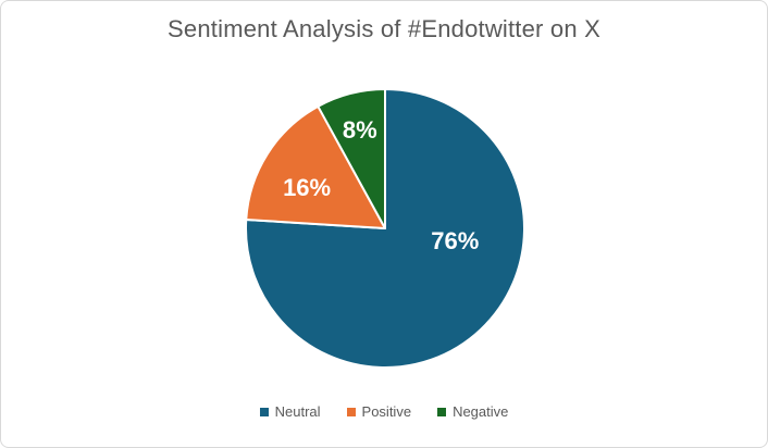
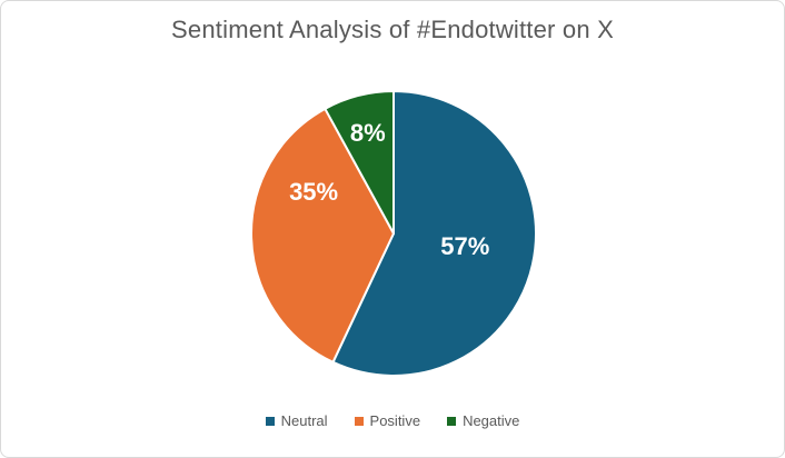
Neutral: 76% -> 57%
Positive: 16% -> 35%
